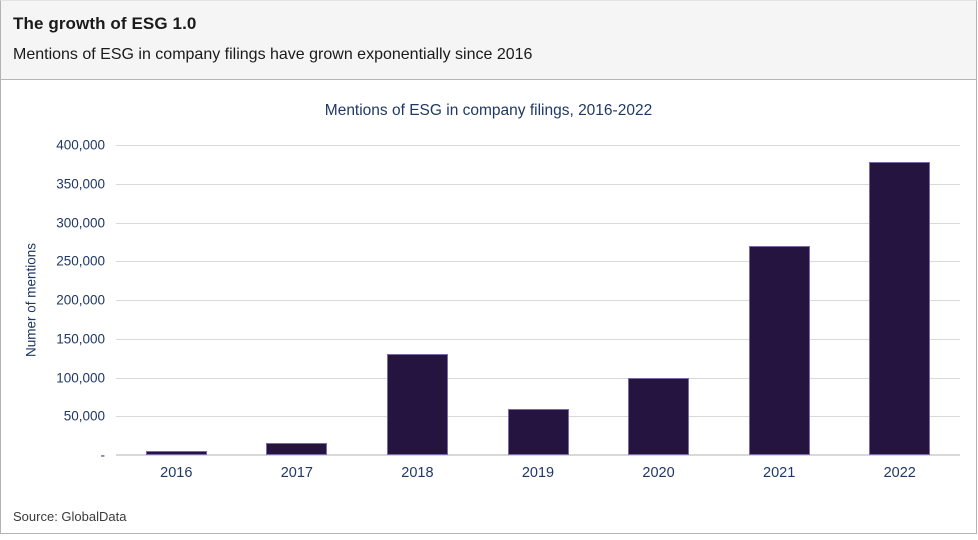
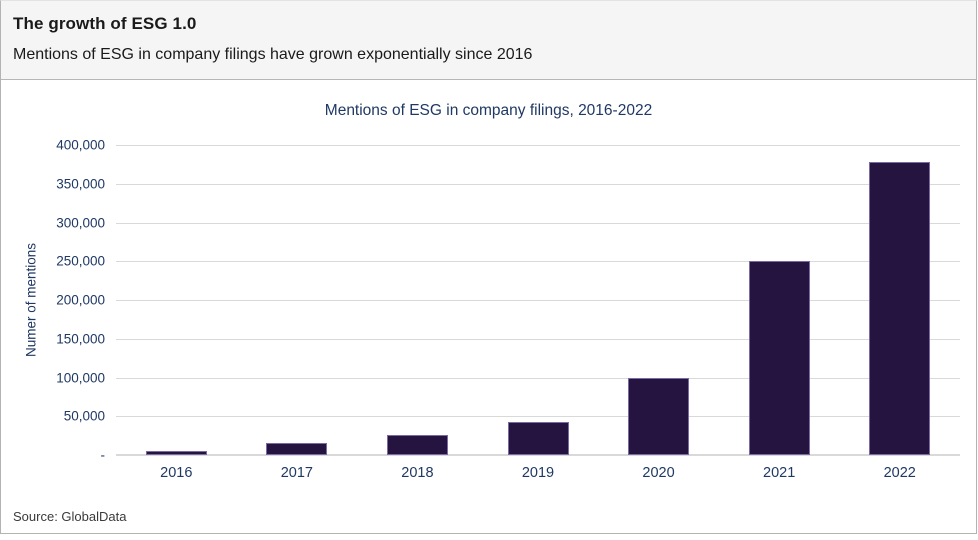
2018: 130000 -> 30000
2019: 60000 -> 40000
2021: 270000 -> 250000
